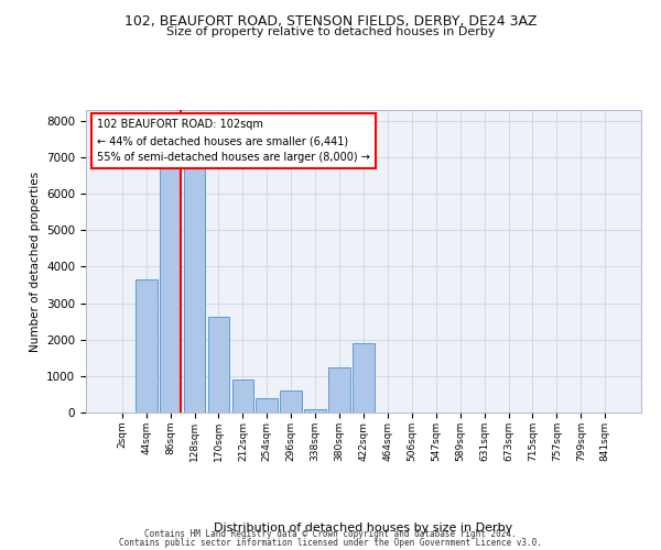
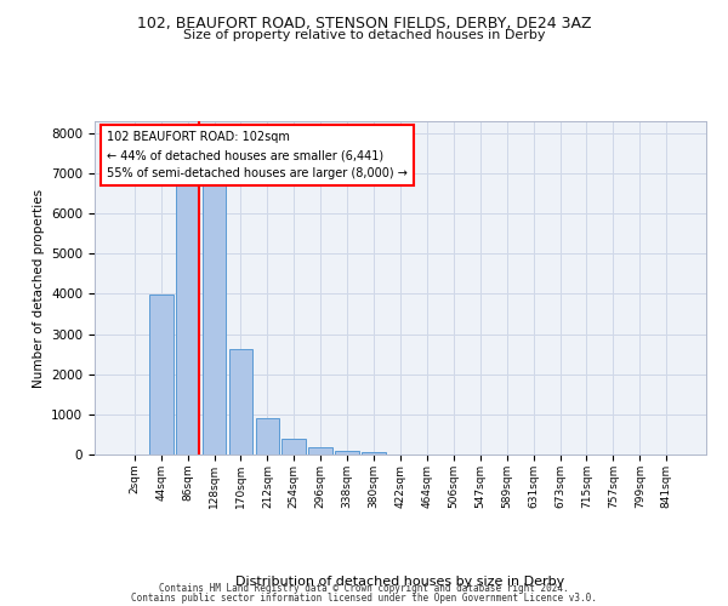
44sqm: 3650 -> 3980
296sqm: 600 -> 170
380sqm: 1250 -> 60
422sqm: 1900 -> 10
